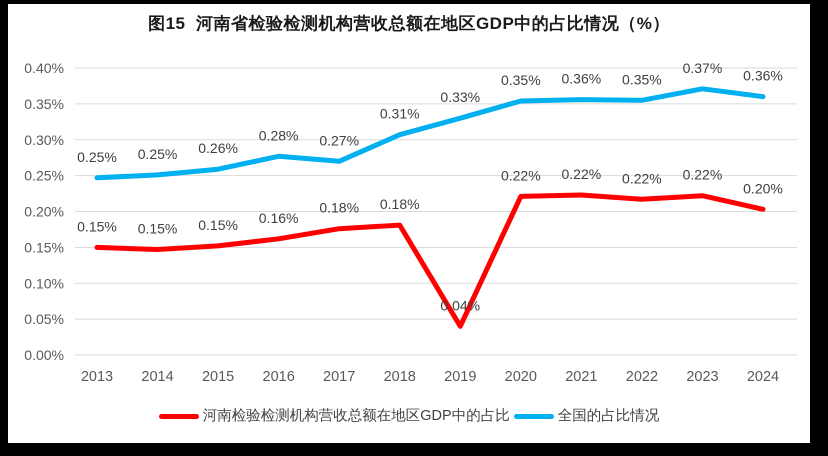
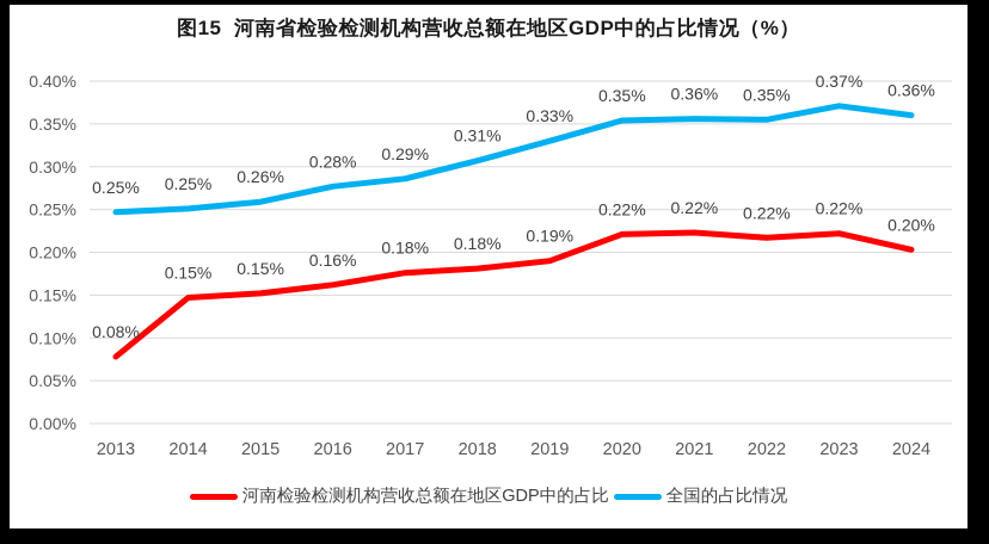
河南检验检测机构营收总额在地区GDP中的占比/2013: 0.15% -> 0.08%
全国的占比情况/2017: 0.27% -> 0.29%
河南检验检测机构营收总额在地区GDP中的占比/2019: 0.04% -> 0.19%
